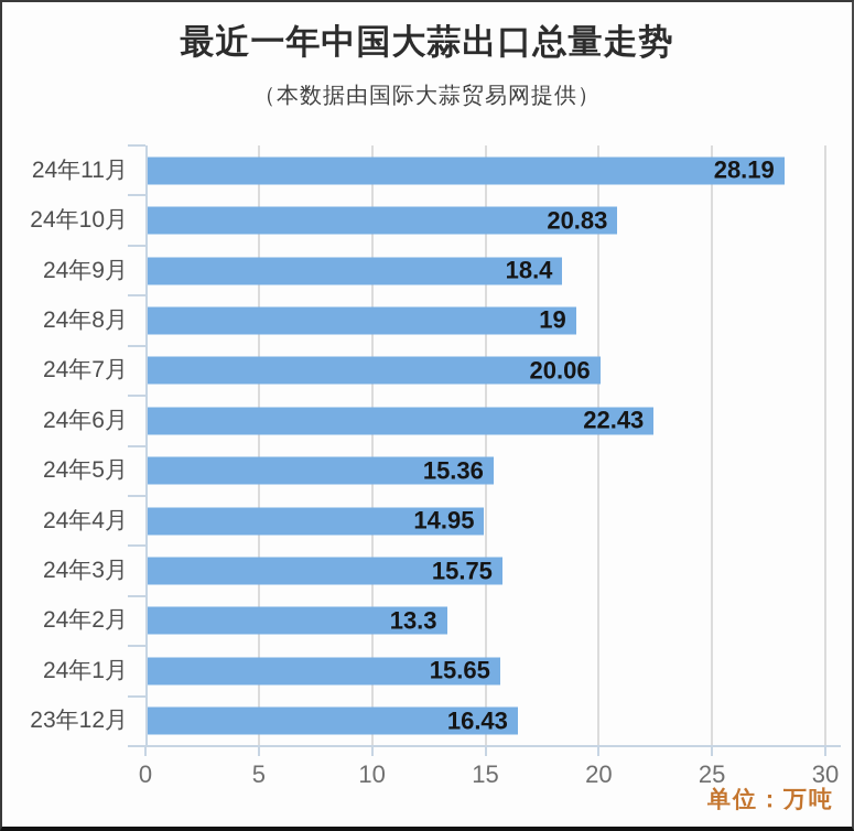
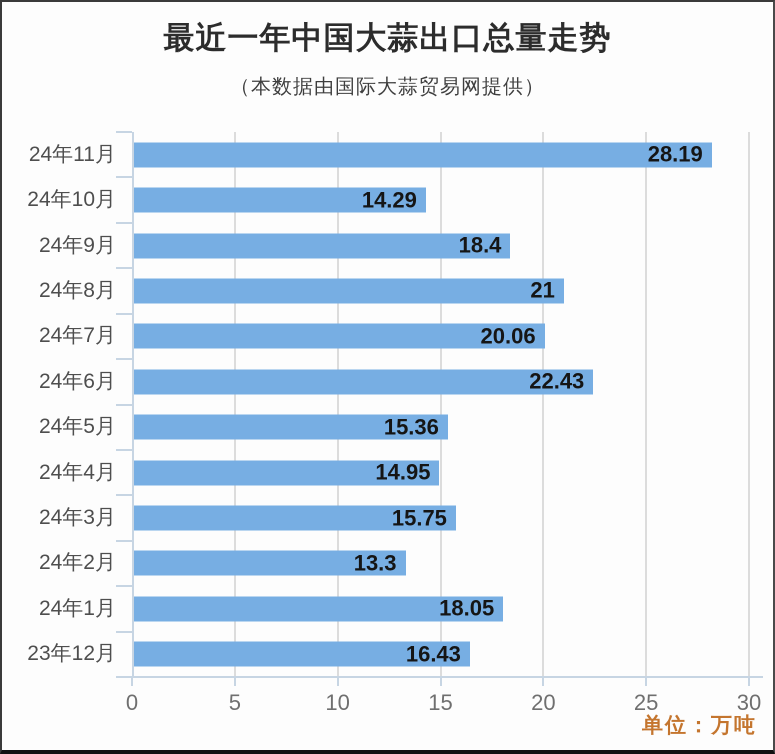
24年10月: 20.83 -> 14.29
24年8月: 19 -> 21
24年1月: 15.65 -> 18.05
